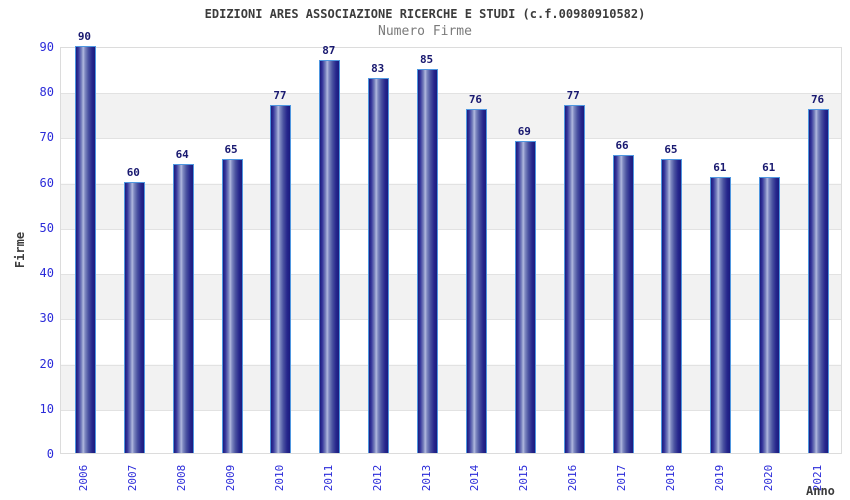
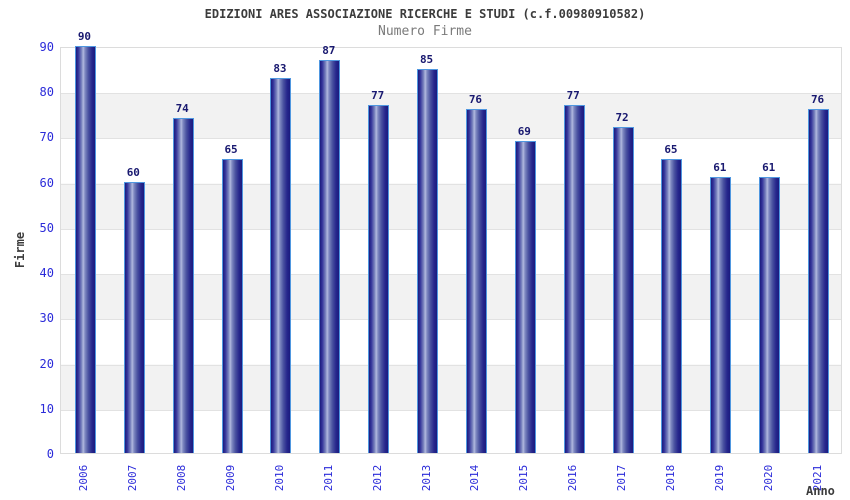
2008: 64 -> 74
2010: 77 -> 83
2012: 83 -> 77
2017: 66 -> 72
